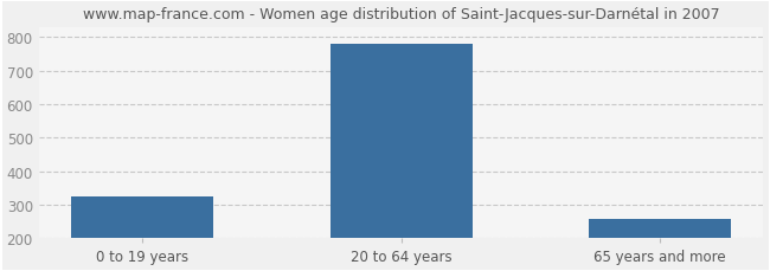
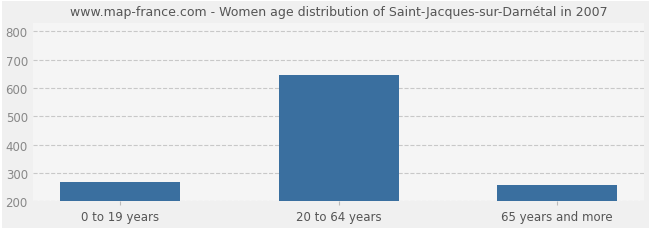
0 to 19 years: 325 -> 270
20 to 64 years: 780 -> 645
